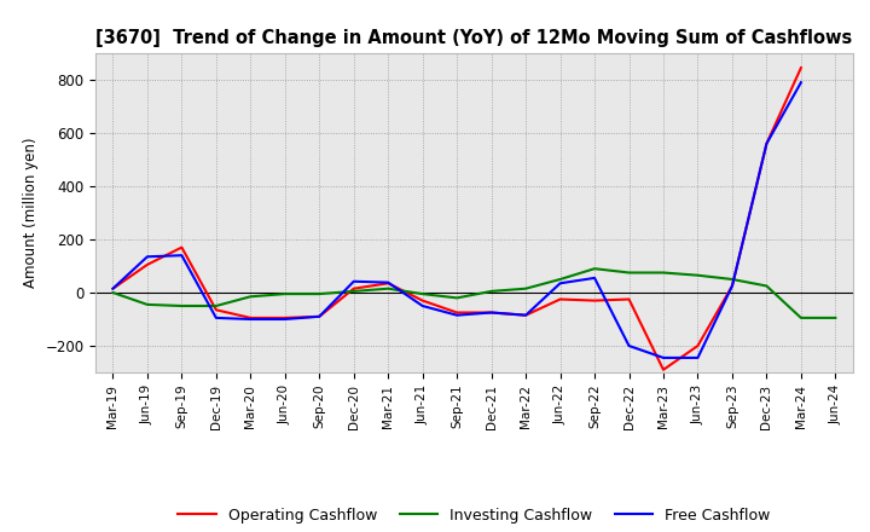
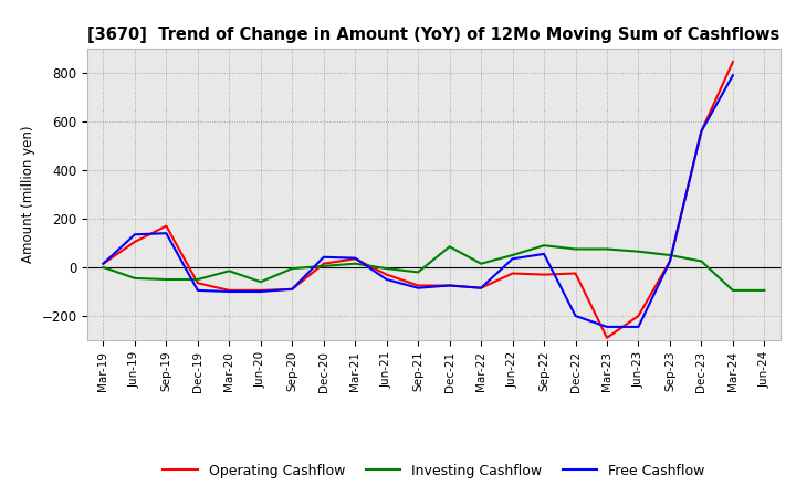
Investing Cashflow/Jun-20: -5 -> -60
Investing Cashflow/Dec-21: 5 -> 85
